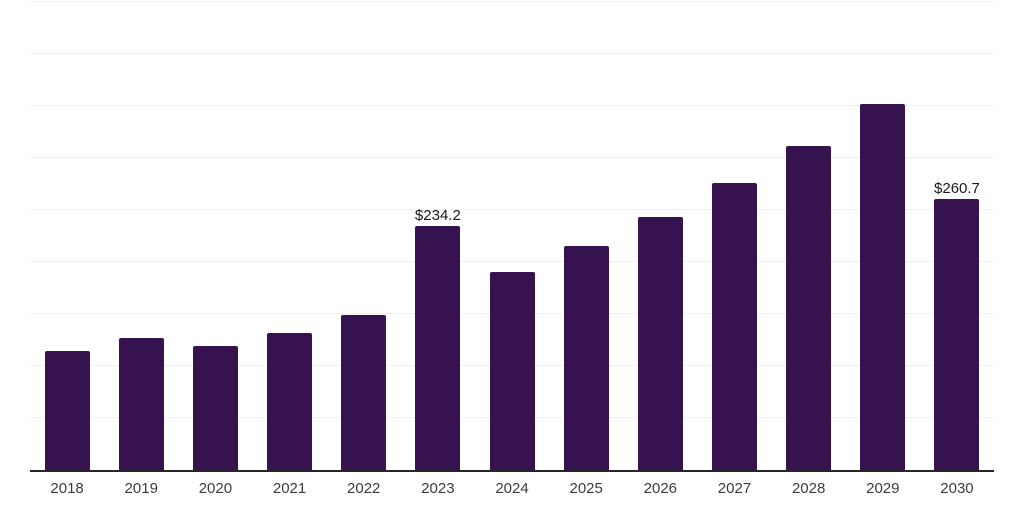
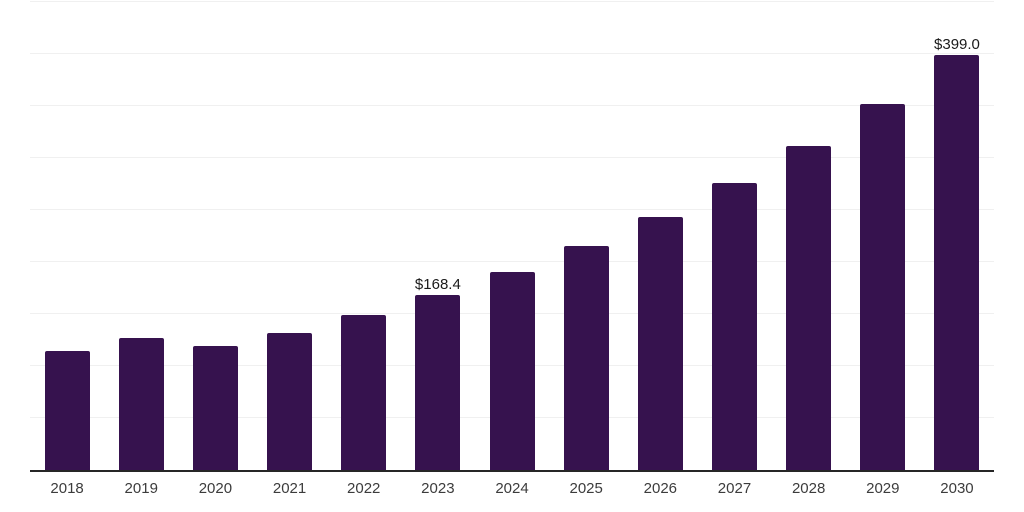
2023: $234.2 -> $168.4
2030: $260.7 -> $399.0
